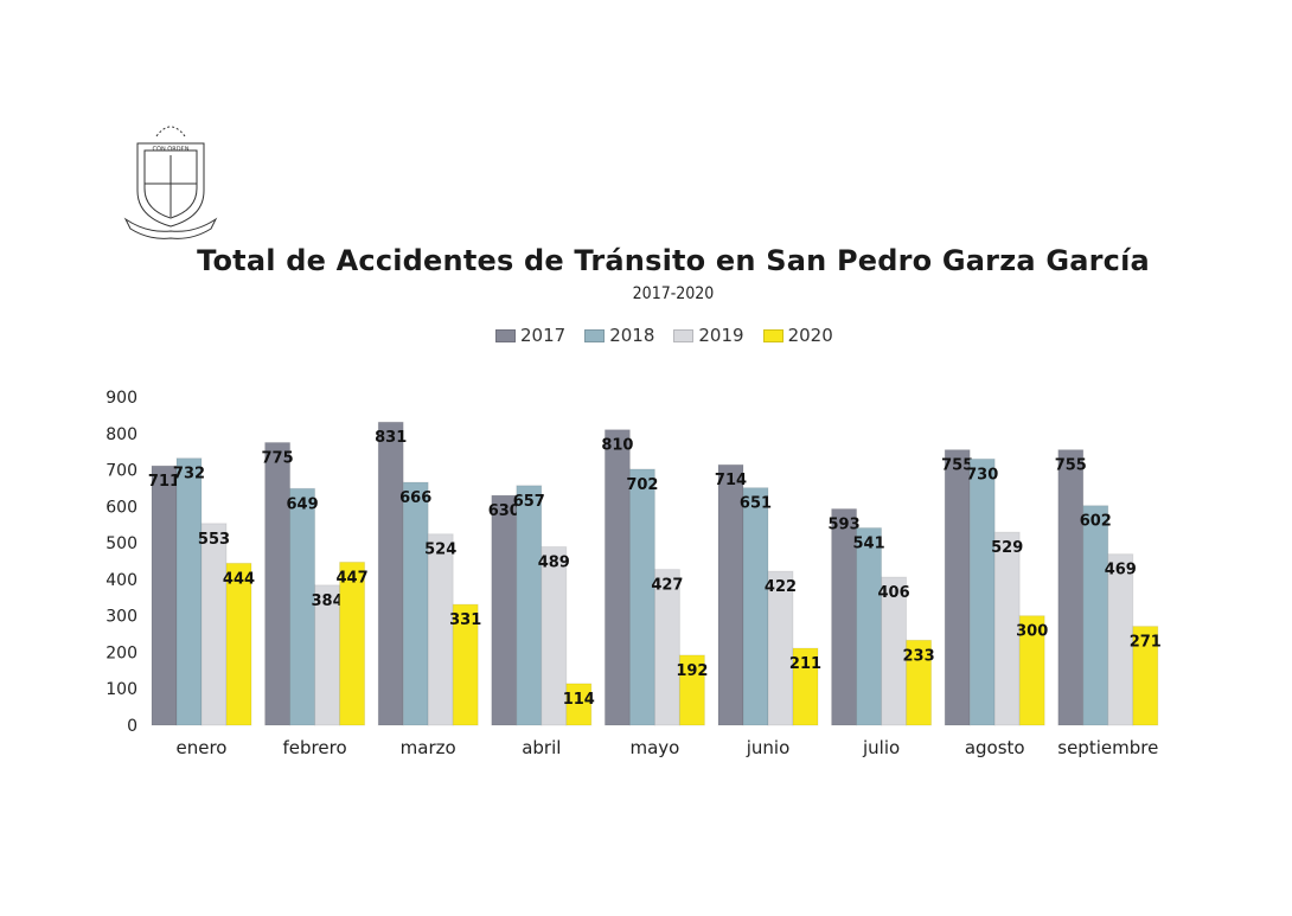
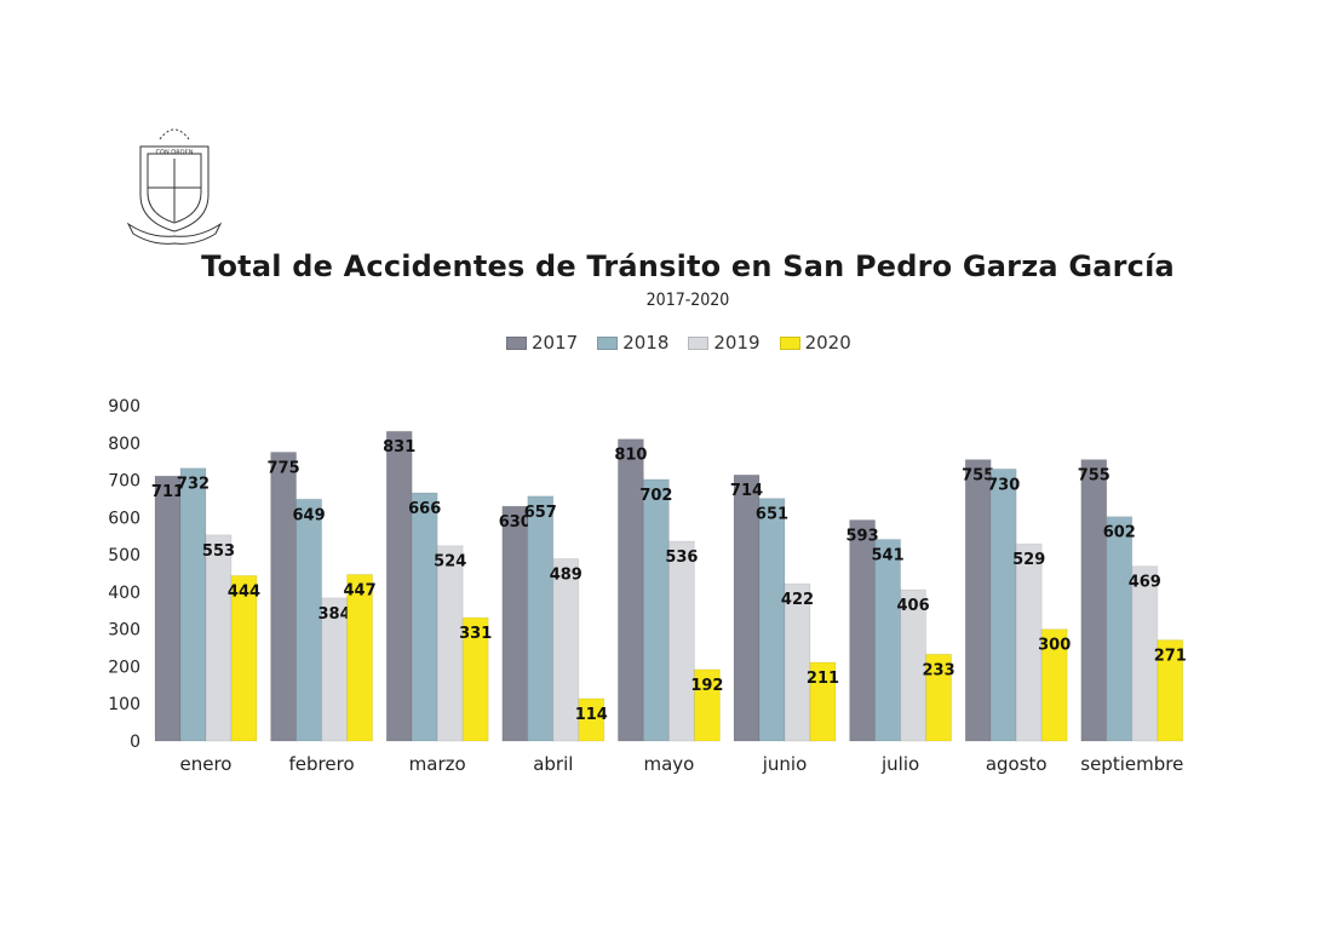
2019/mayo: 427 -> 536
